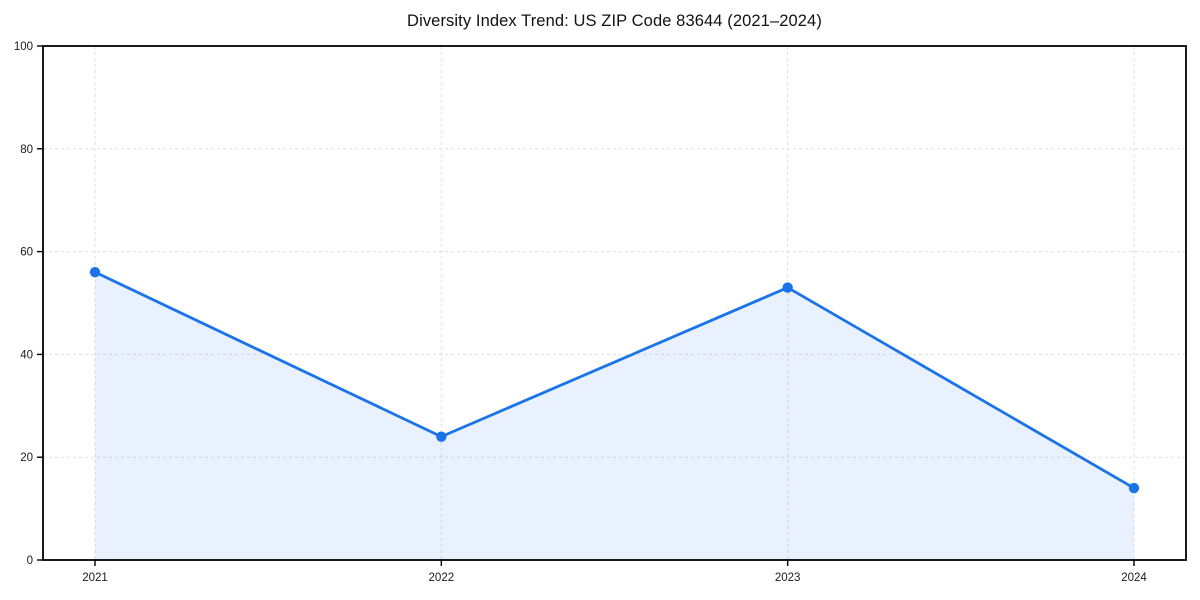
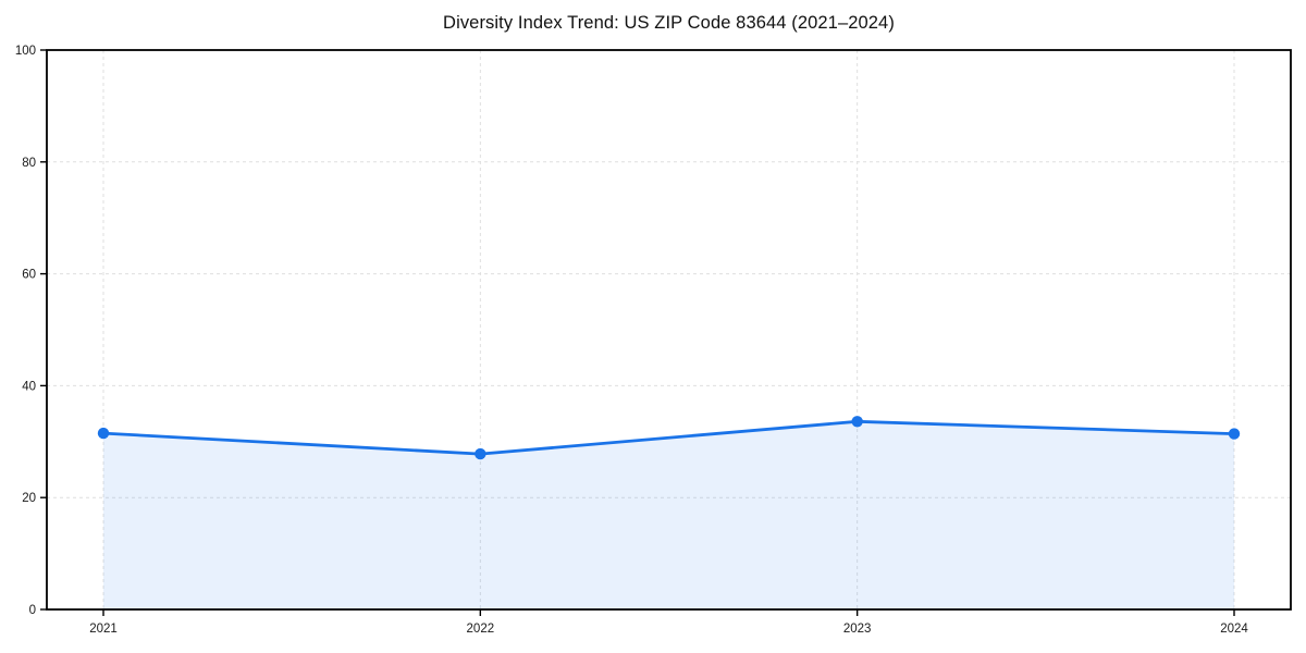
2021: 56 -> 32
2022: 24 -> 28
2023: 53 -> 34
2024: 14 -> 31
